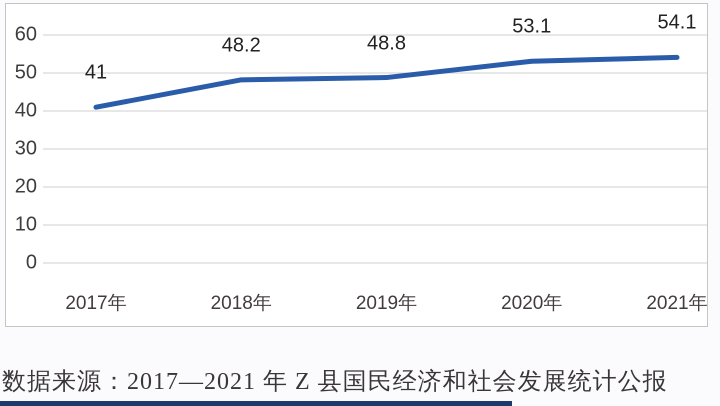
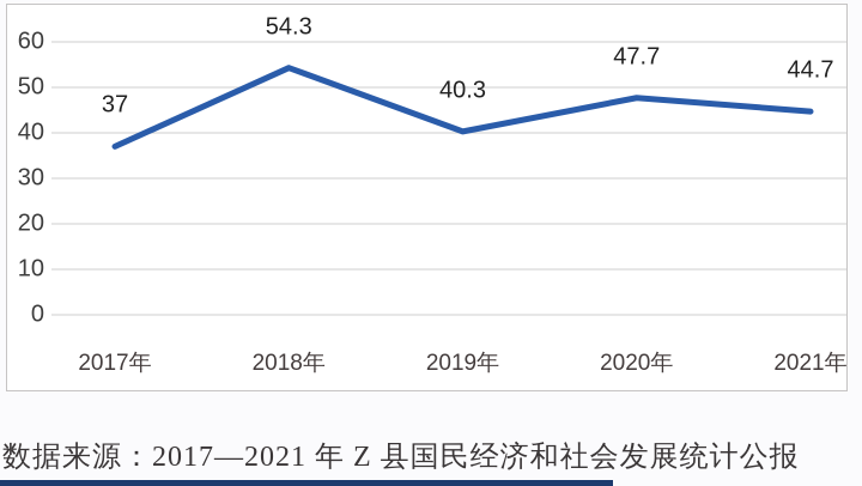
2017年: 41 -> 37
2018年: 48.2 -> 54.3
2019年: 48.8 -> 40.3
2020年: 53.1 -> 47.7
2021年: 54.1 -> 44.7
